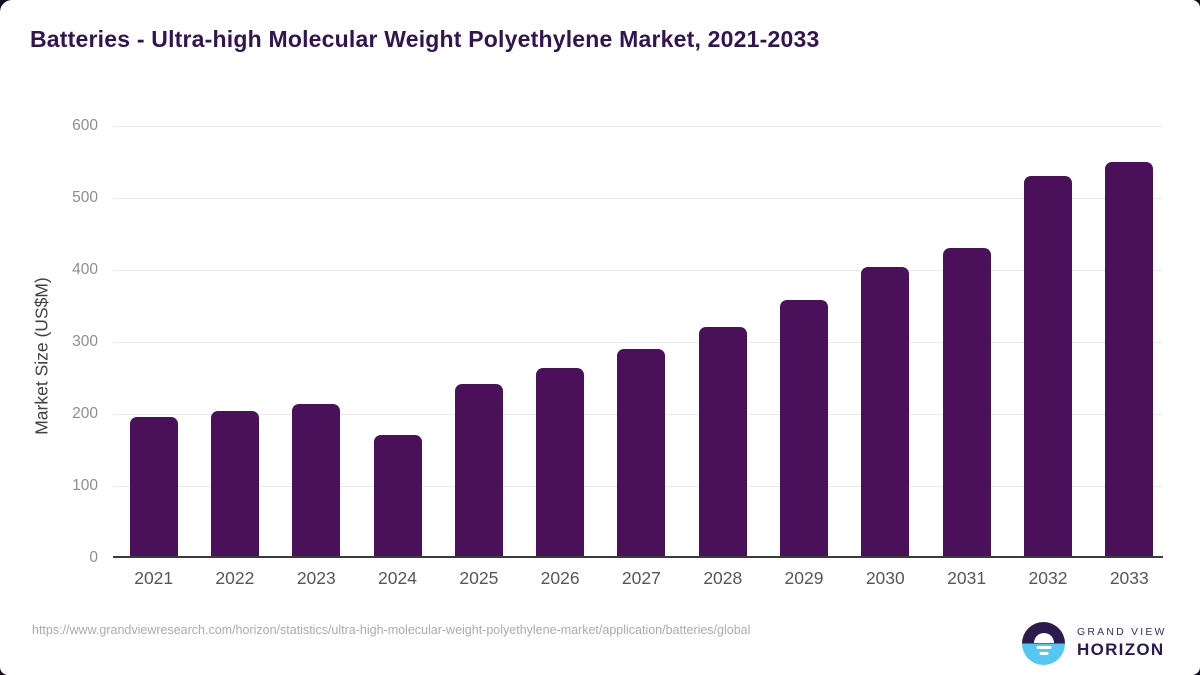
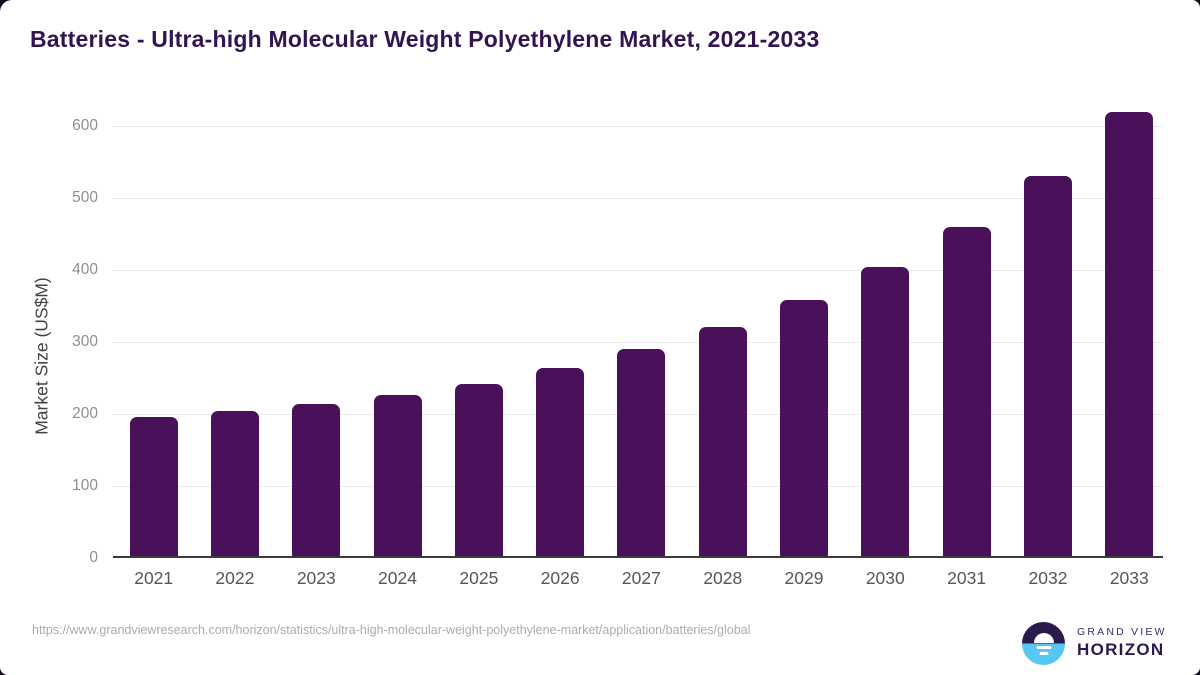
2024: 170 -> 230
2031: 430 -> 460
2033: 550 -> 620
